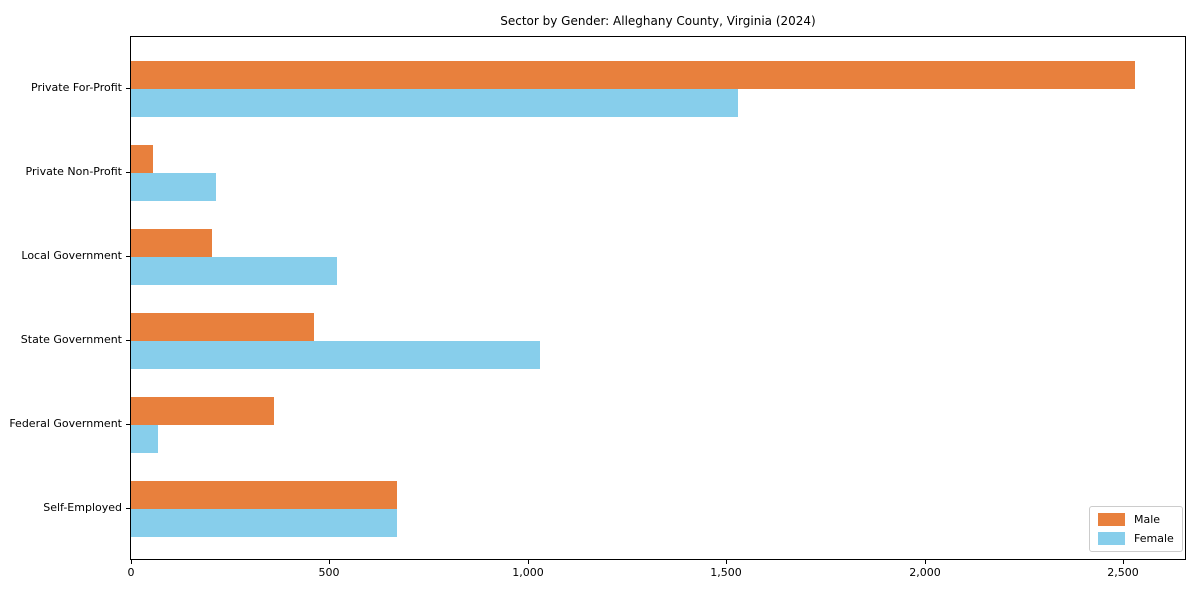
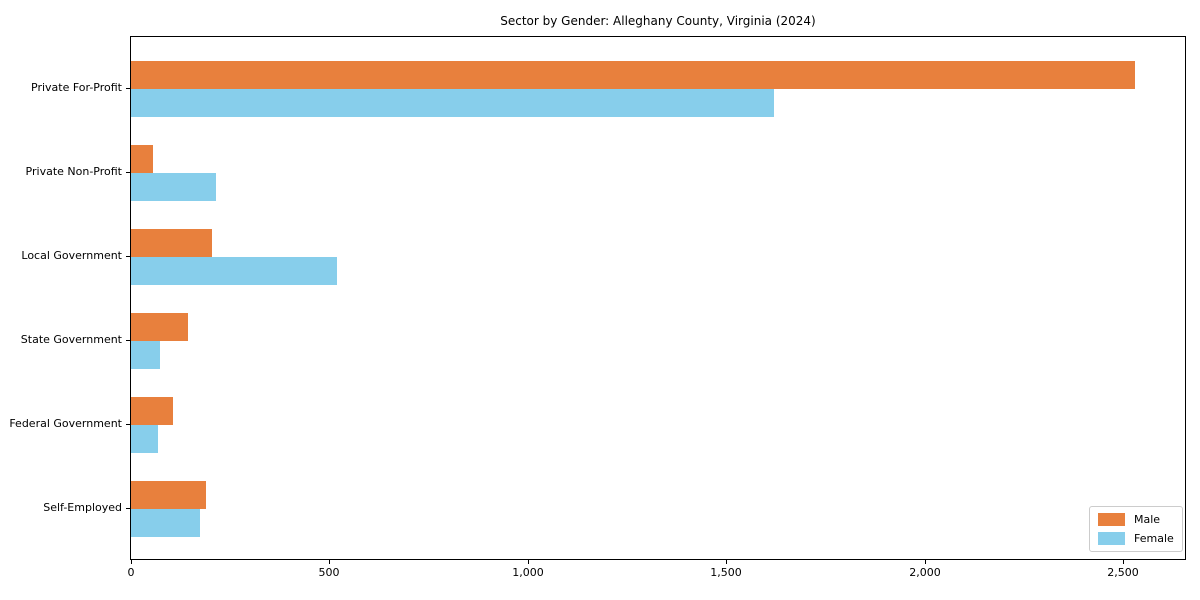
Female/Private For-Profit: 1530 -> 1620
Male/State Government: 460 -> 140
Female/State Government: 1030 -> 70
Male/Federal Government: 360 -> 100
Male/Self-Employed: 670 -> 190
Female/Self-Employed: 670 -> 180
